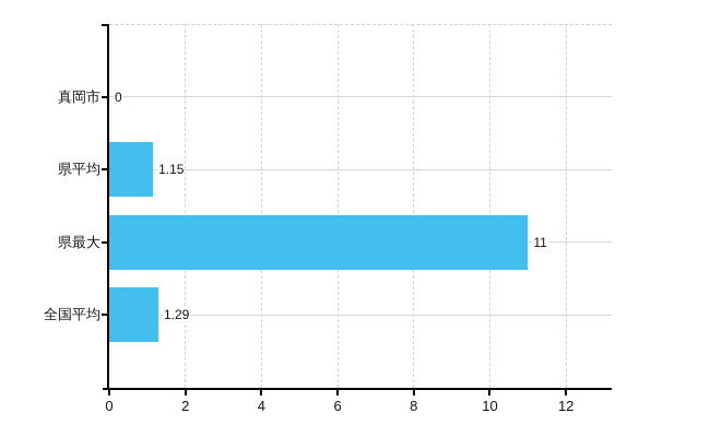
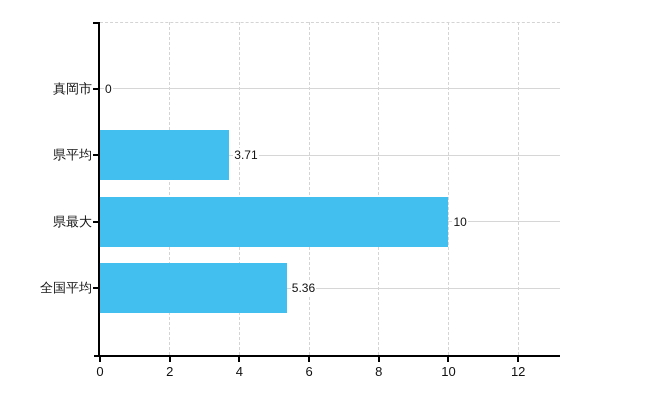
県平均: 1.15 -> 3.71
県最大: 11 -> 10
全国平均: 1.29 -> 5.36
